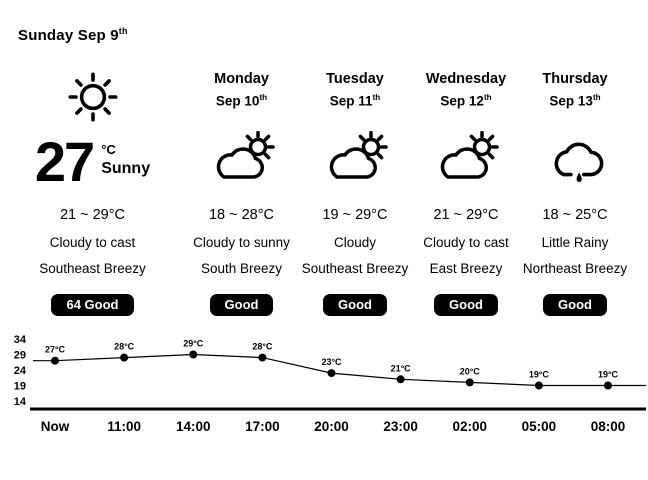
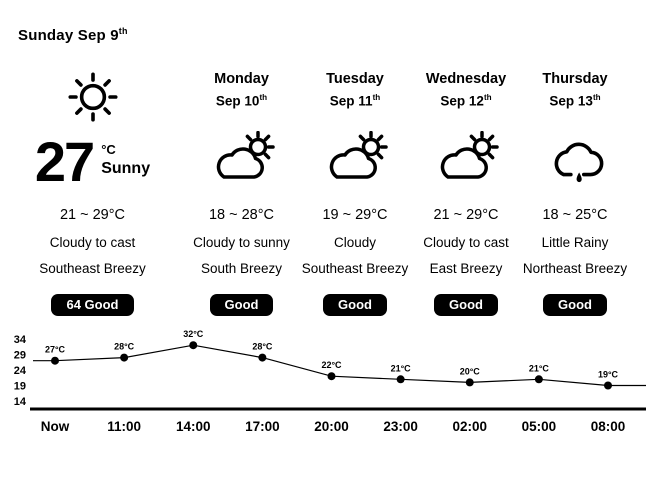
14:00: 29°C -> 32°C
20:00: 23°C -> 22°C
05:00: 19°C -> 21°C
